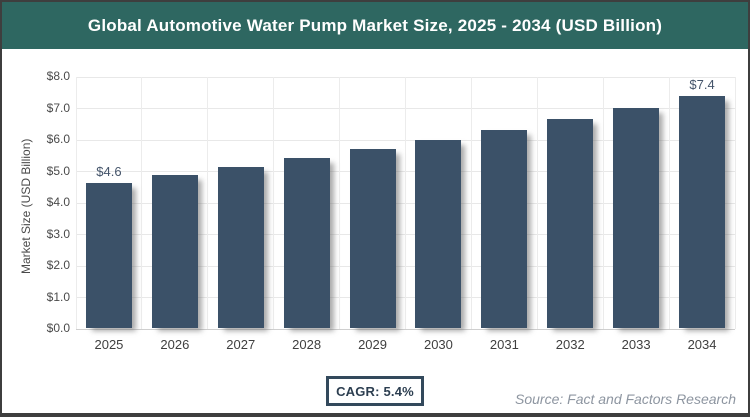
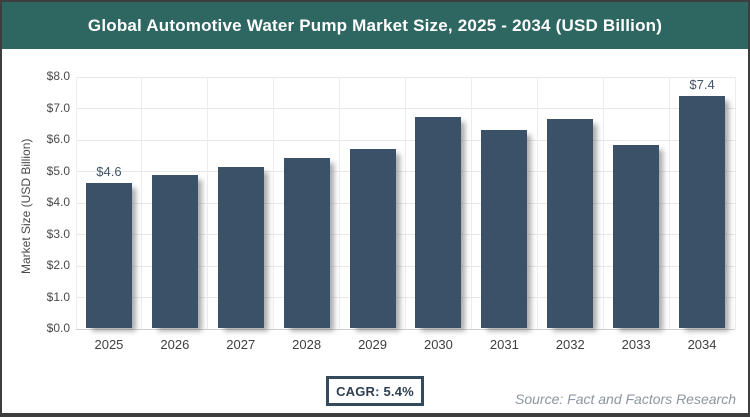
2030: $6.0 -> $6.7
2033: $7.0 -> $5.8
